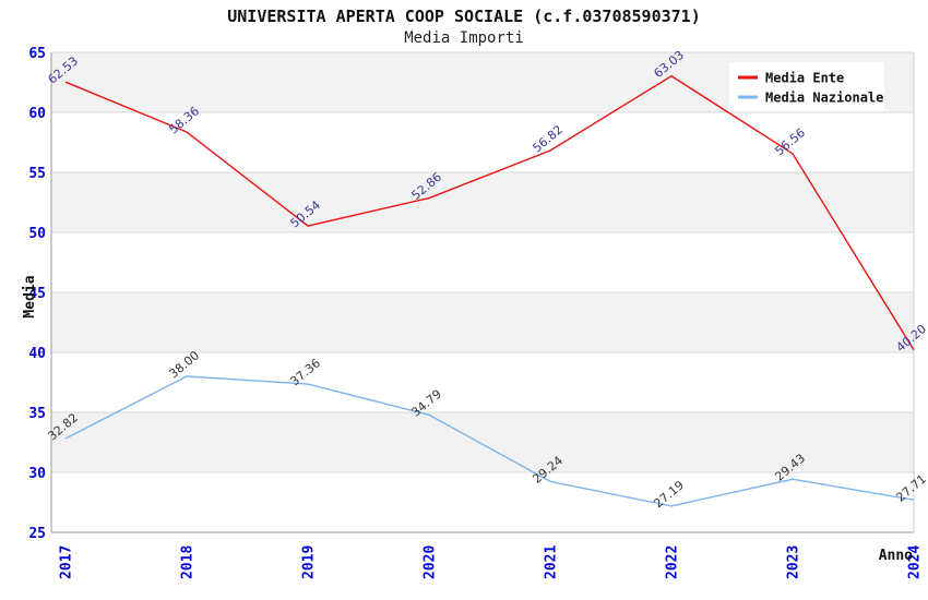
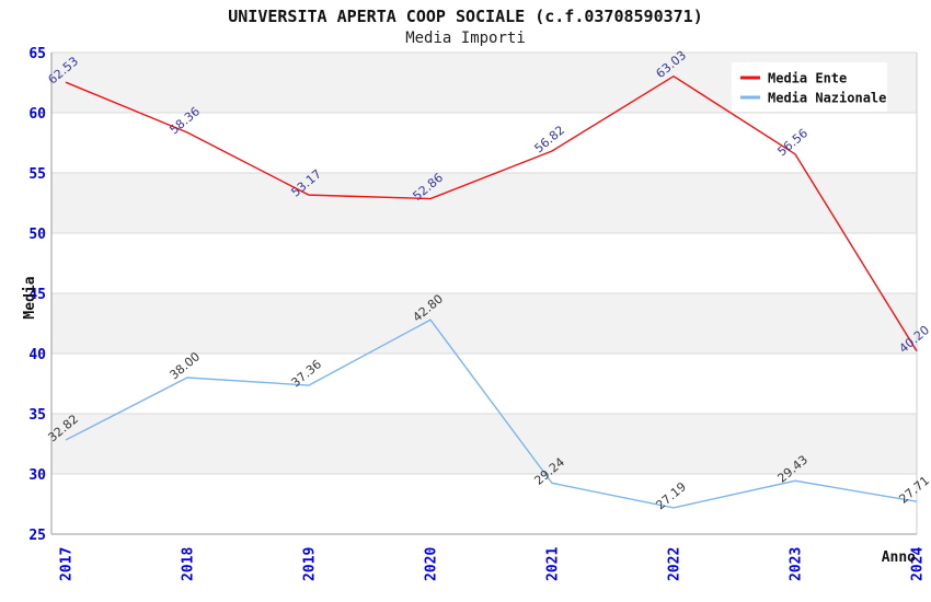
Media Ente/2019: 50.54 -> 53.17
Media Nazionale/2020: 34.79 -> 42.80
